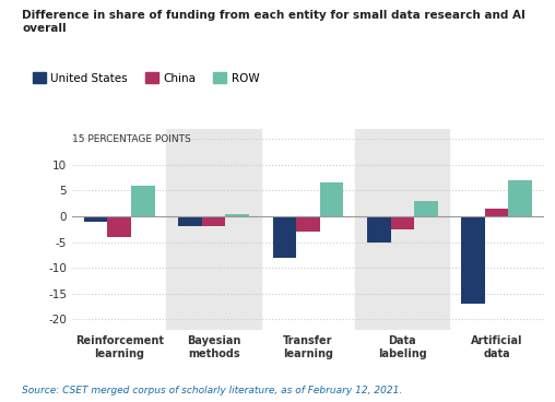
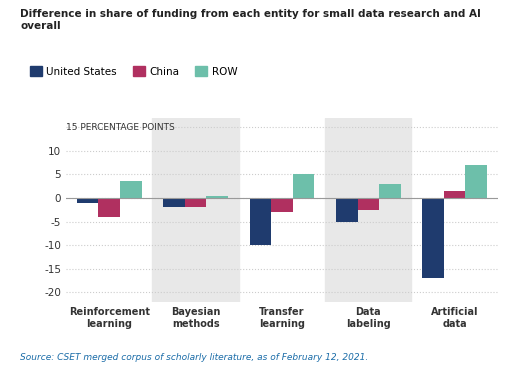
ROW/Reinforcement learning: 6.0 -> 3.5
United States/Transfer learning: -8 -> -10
ROW/Transfer learning: 6.5 -> 5.0
